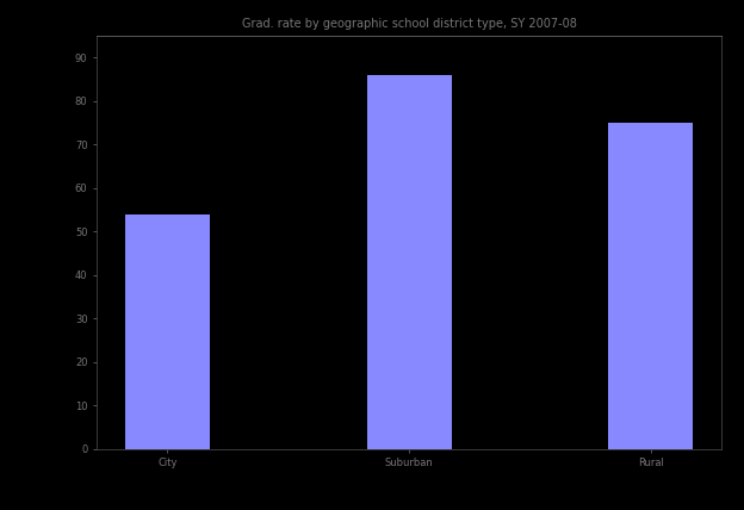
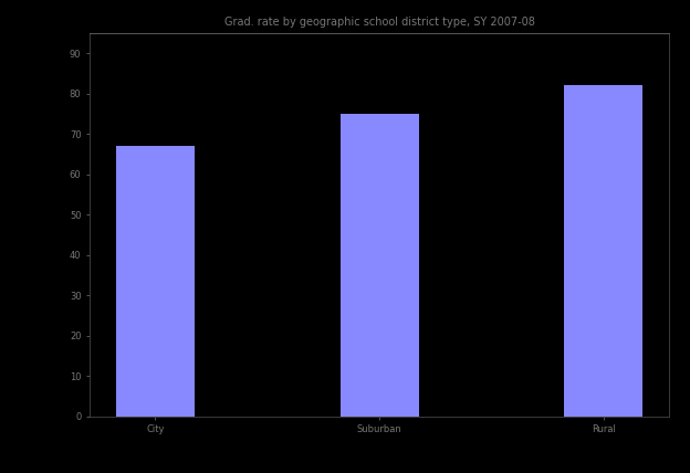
City: 54 -> 67
Suburban: 86 -> 75
Rural: 75 -> 82
